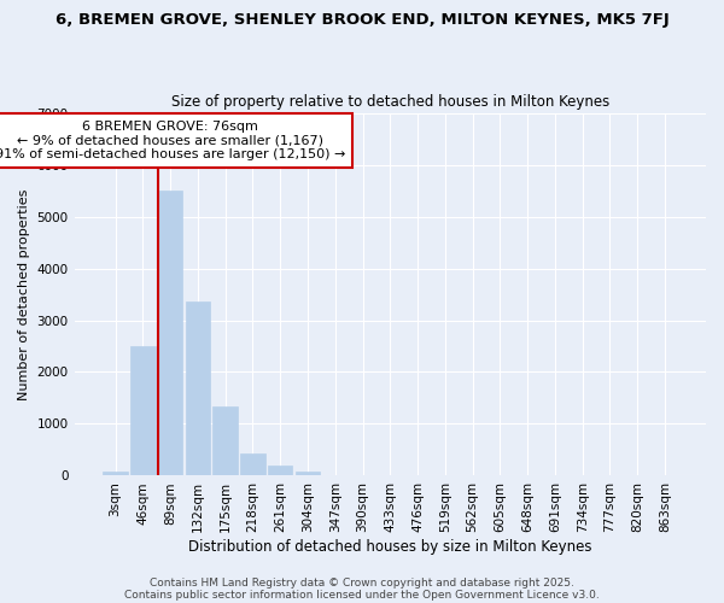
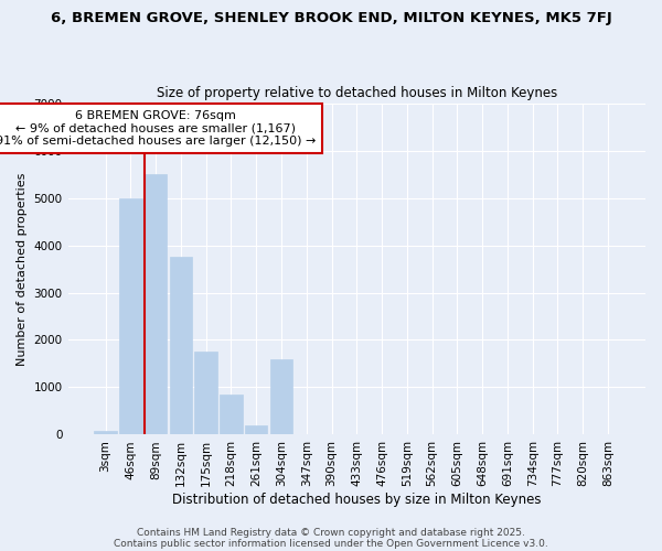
46sqm: 2500 -> 5000
132sqm: 3350 -> 3750
175sqm: 1330 -> 1750
218sqm: 420 -> 850
304sqm: 80 -> 1600
